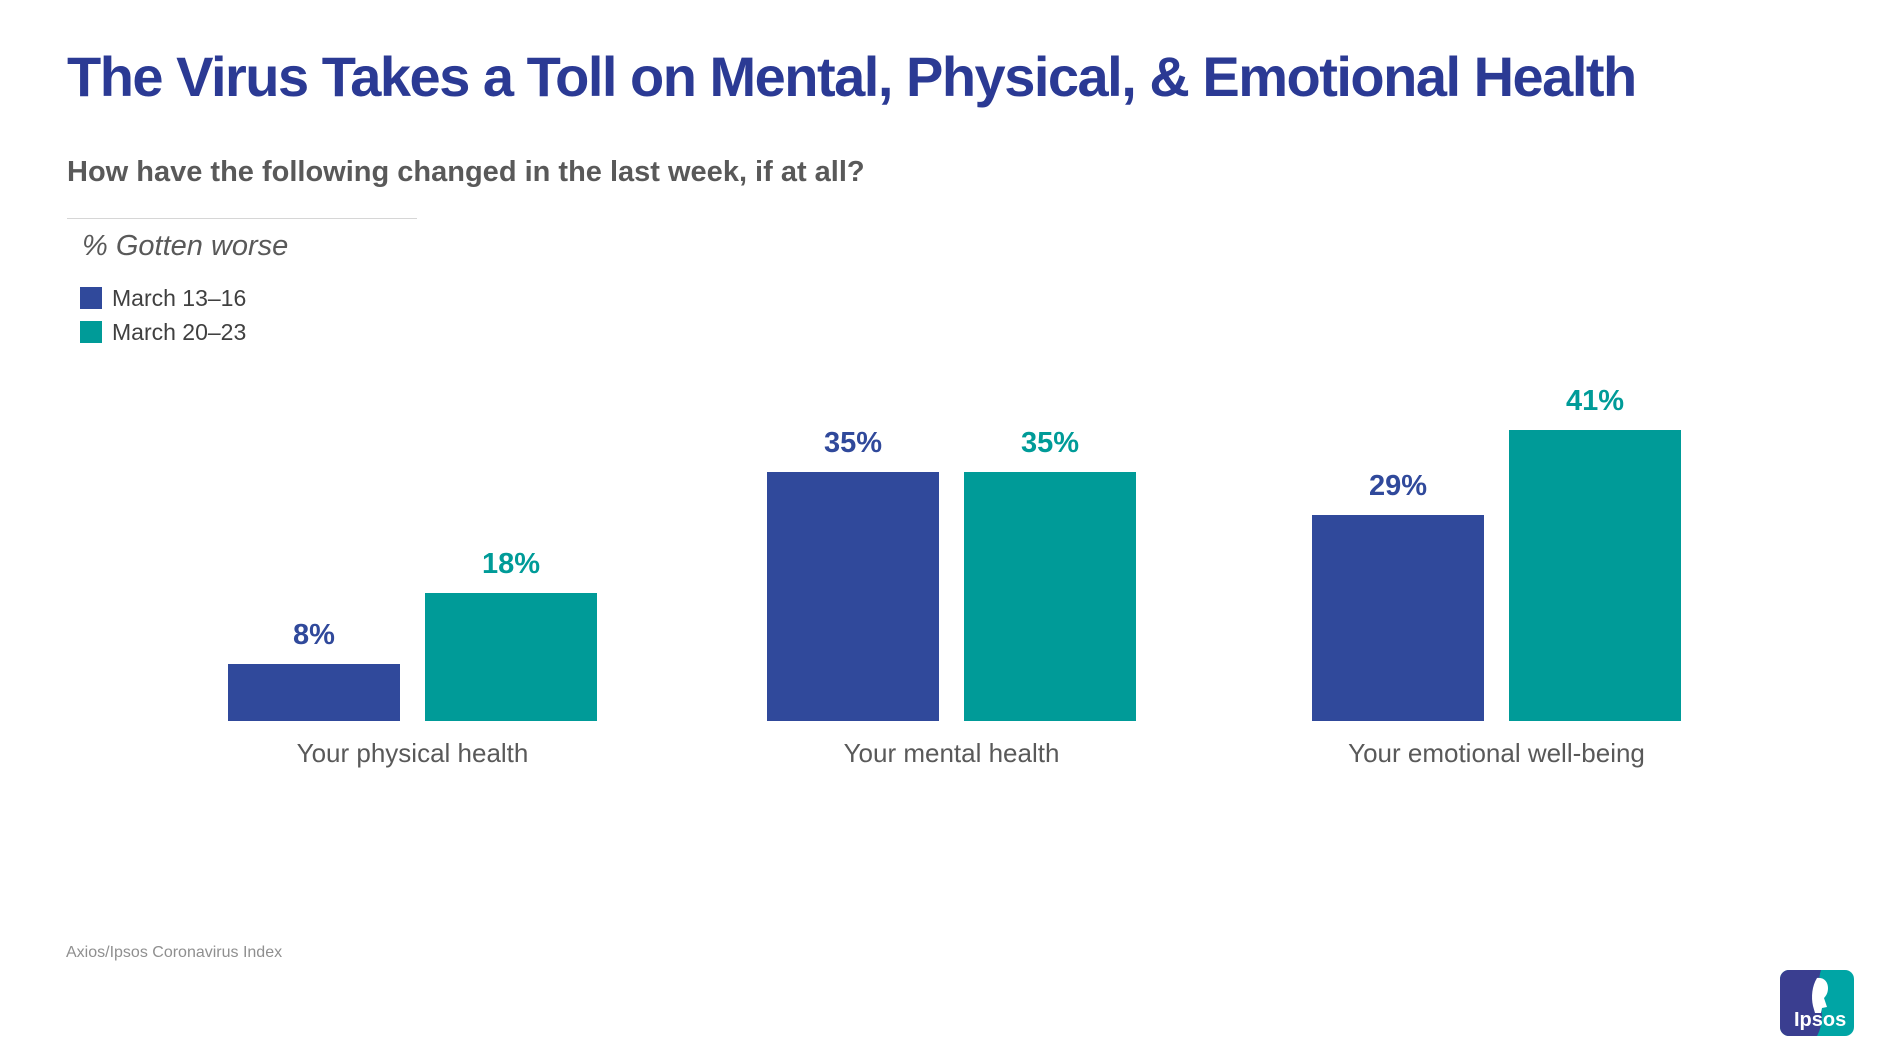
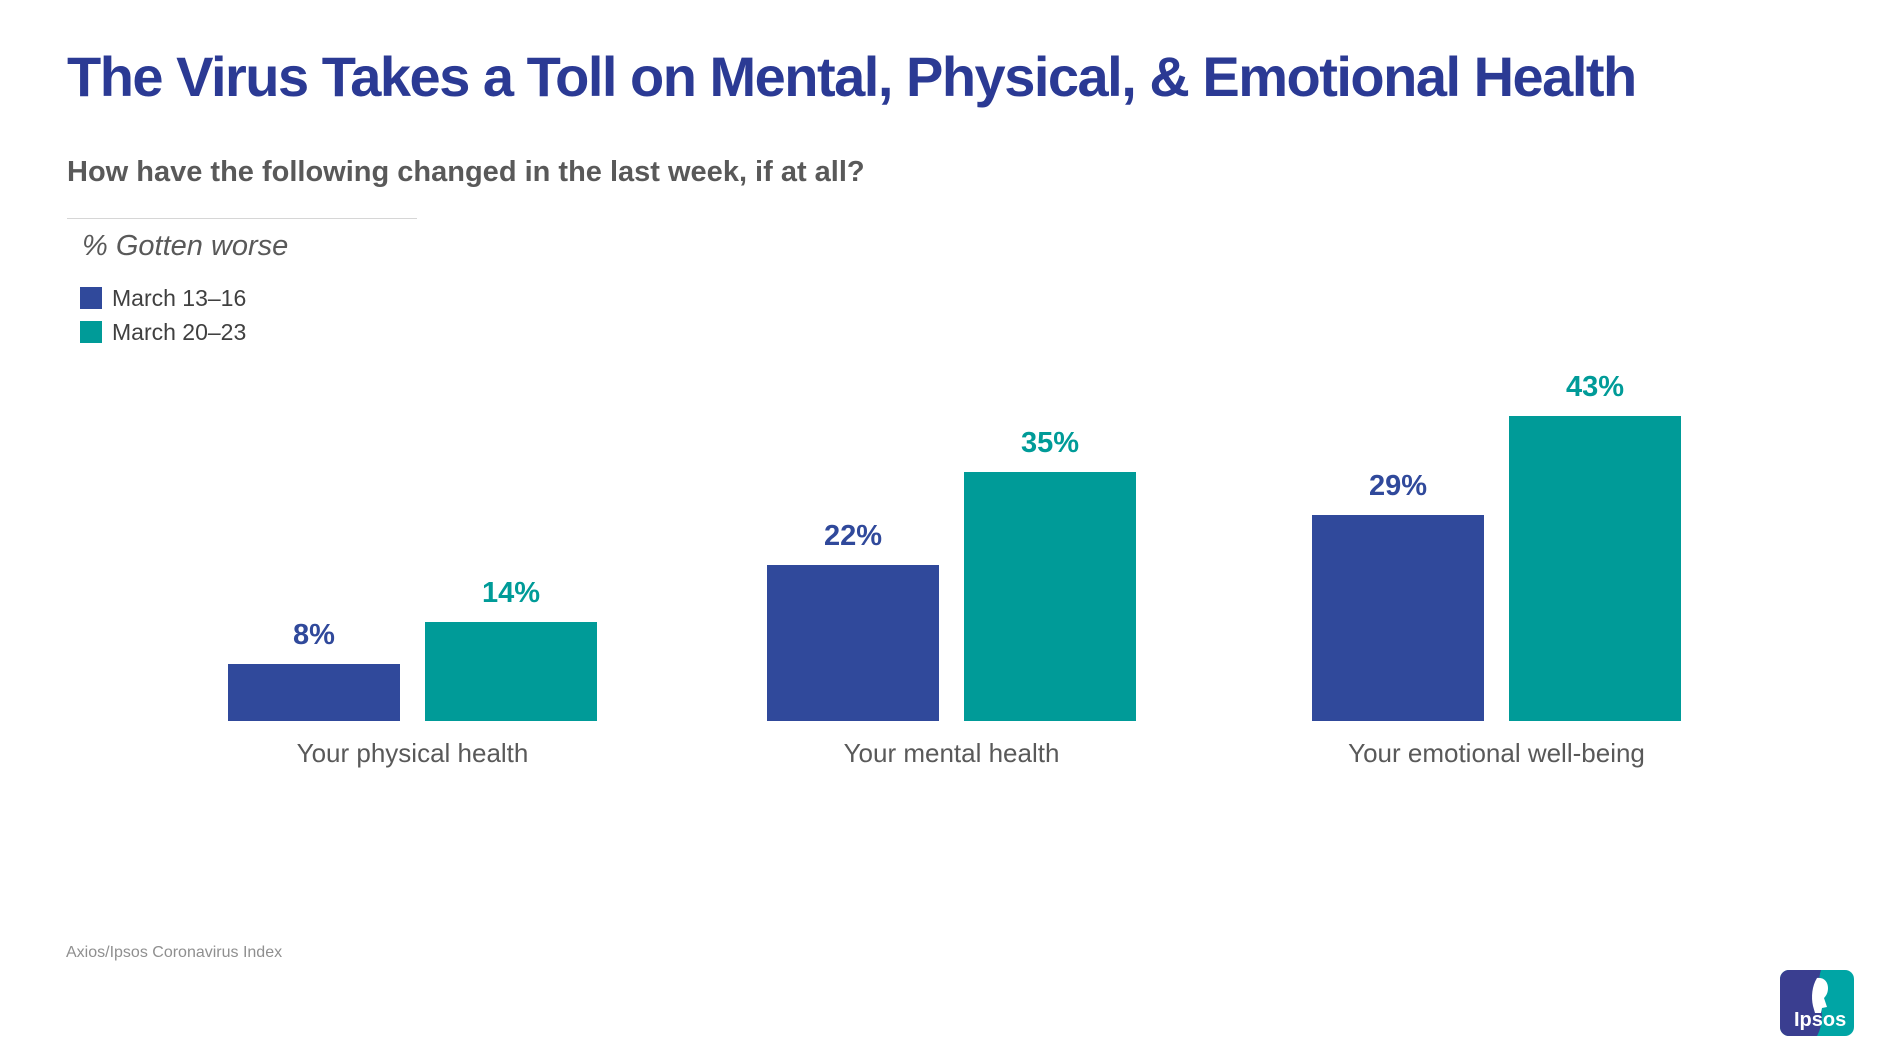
March 20–23/Your physical health: 18% -> 14%
March 13–16/Your mental health: 35% -> 22%
March 20–23/Your emotional well-being: 41% -> 43%
